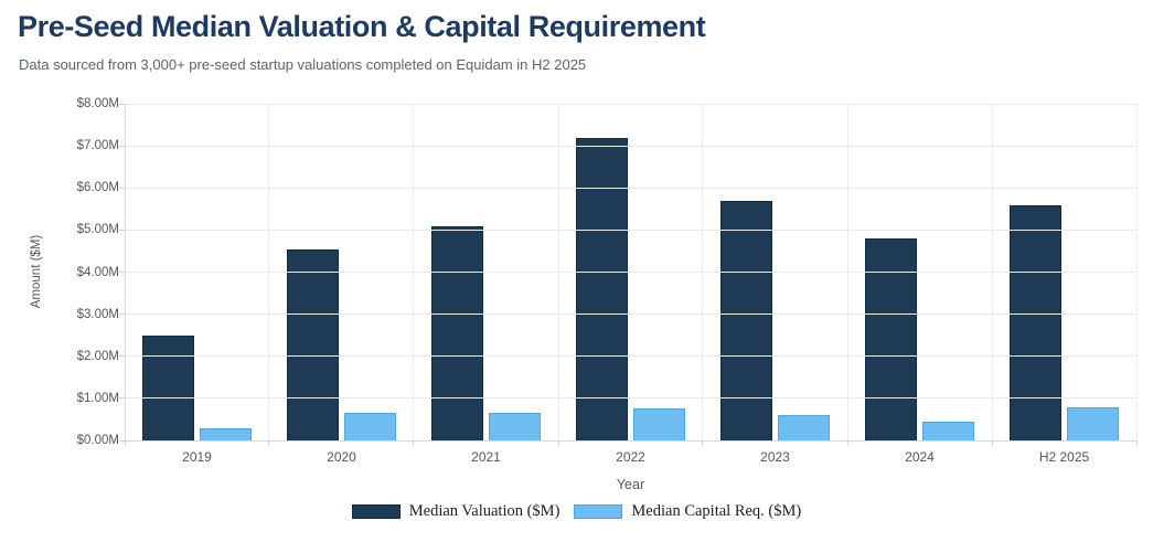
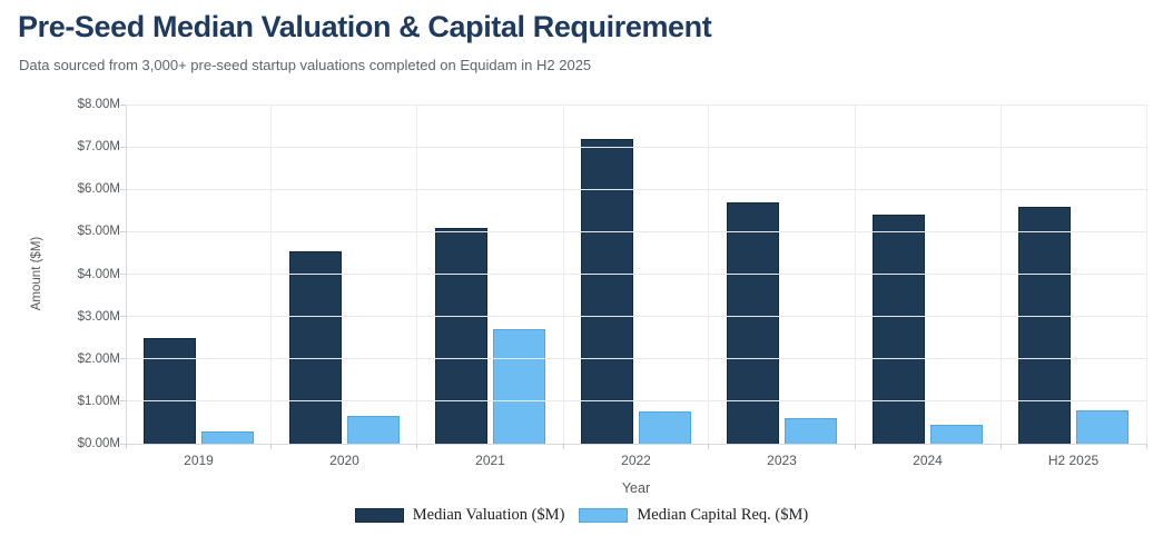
Median Capital Req. ($M)/2021: $0.7M -> $2.7M
Median Valuation ($M)/2024: $4.8M -> $5.4M
